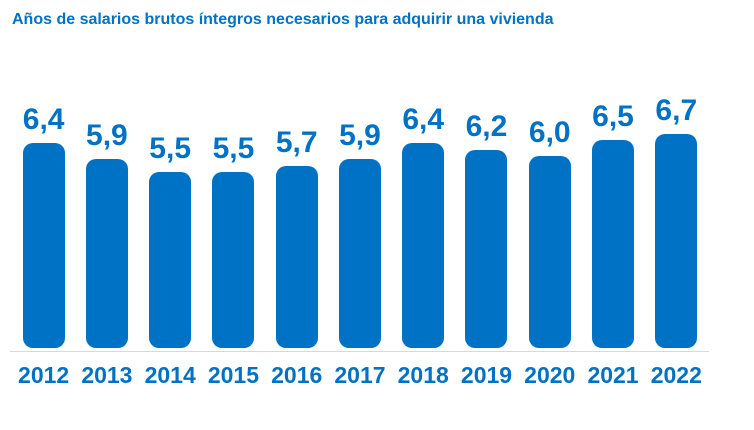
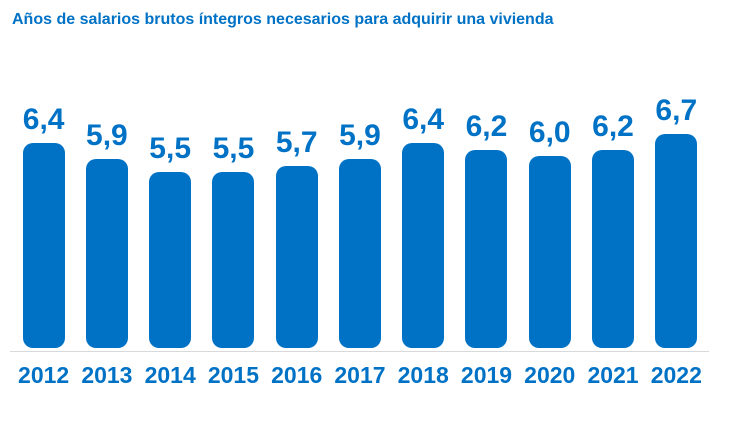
2021: 6,5 -> 6,2
